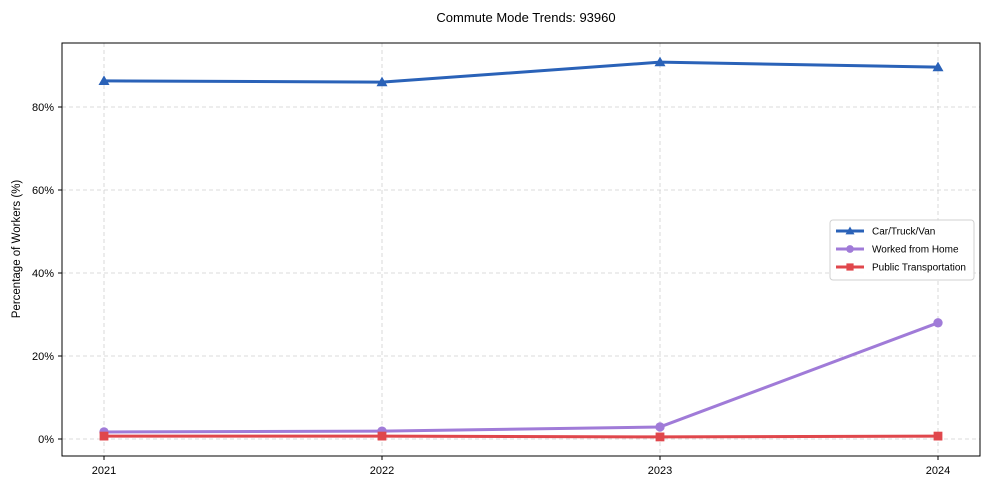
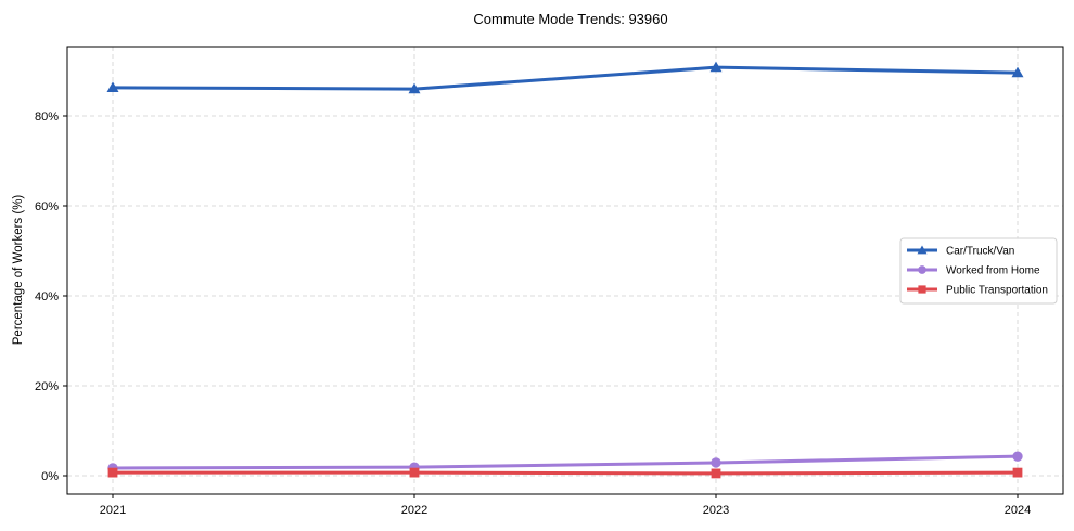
Worked from Home/2024: 28% -> 4%
